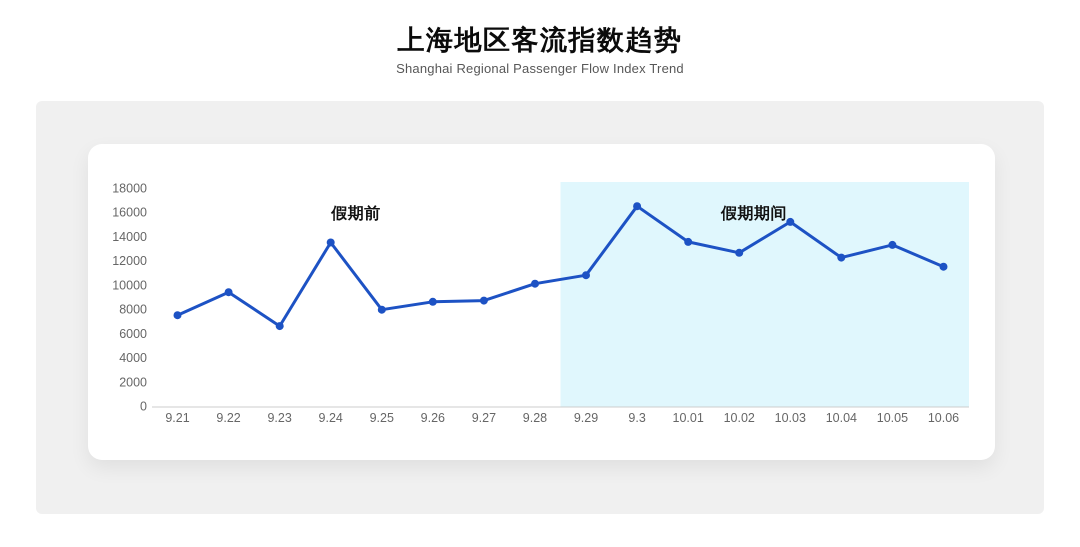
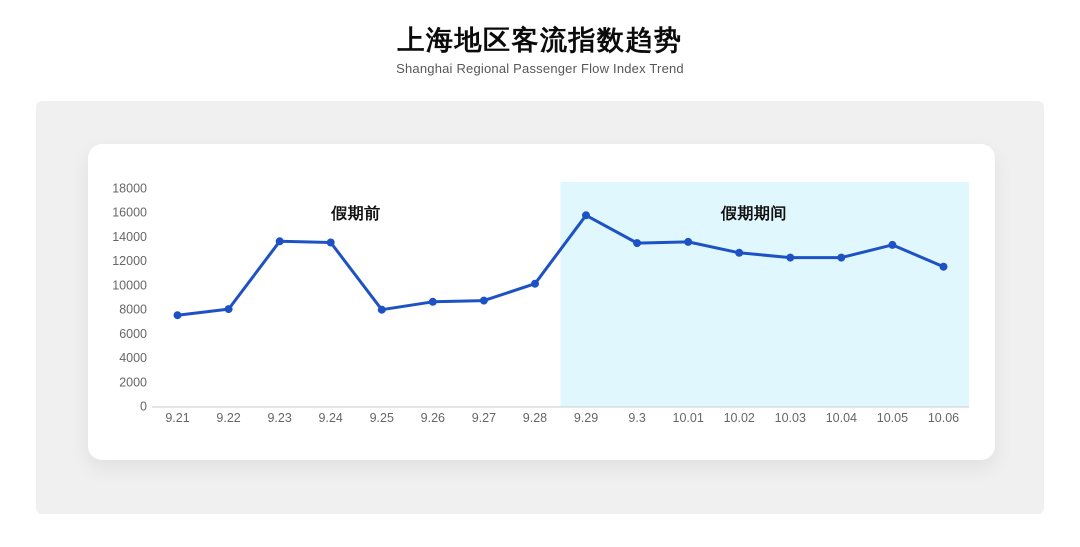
9.22: 9400 -> 8000
9.23: 6600 -> 13600
9.29: 10800 -> 15800
9.3: 16500 -> 13400
10.03: 15200 -> 12200
